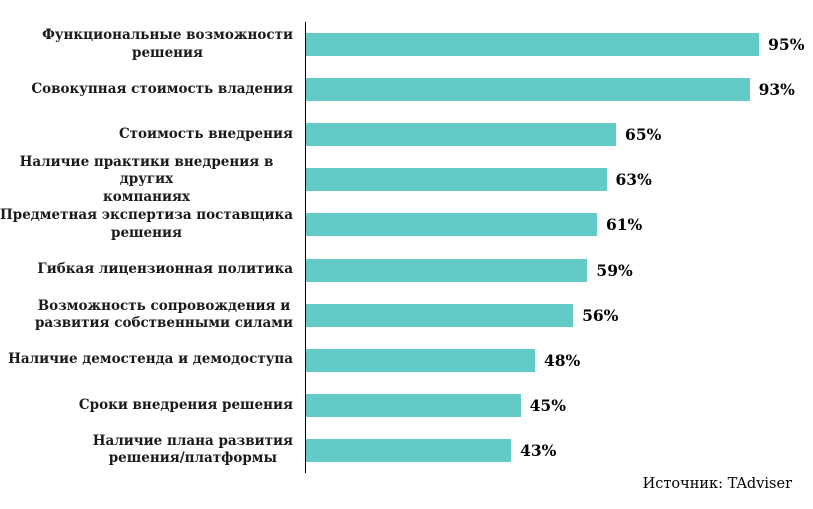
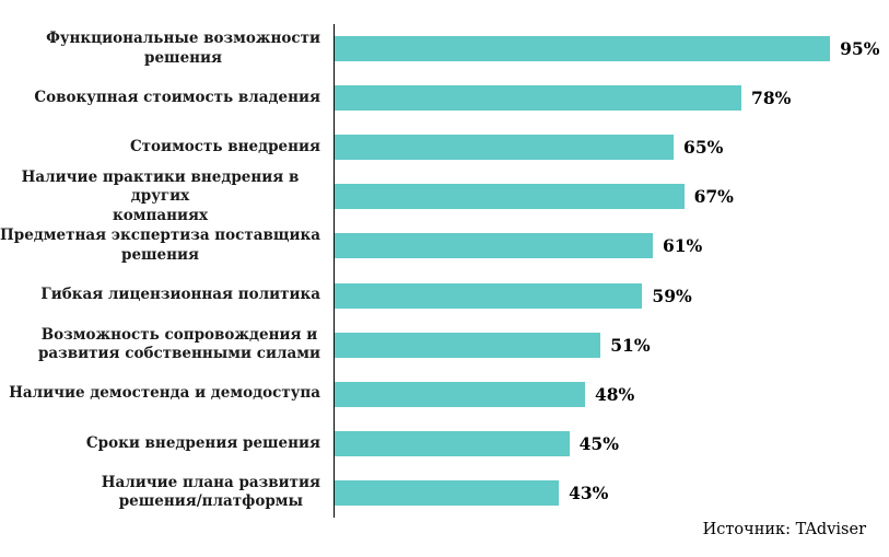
Совокупная стоимость владения: 93% -> 78%
Наличие практики внедрения в других компаниях: 63% -> 67%
Возможность сопровождения и развития собственными силами: 56% -> 51%
